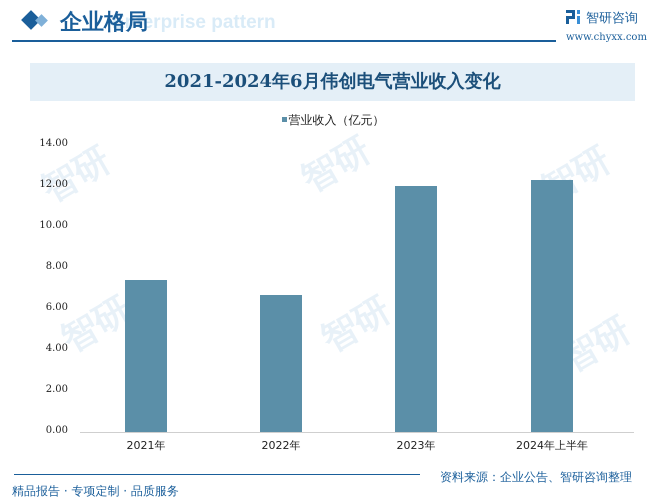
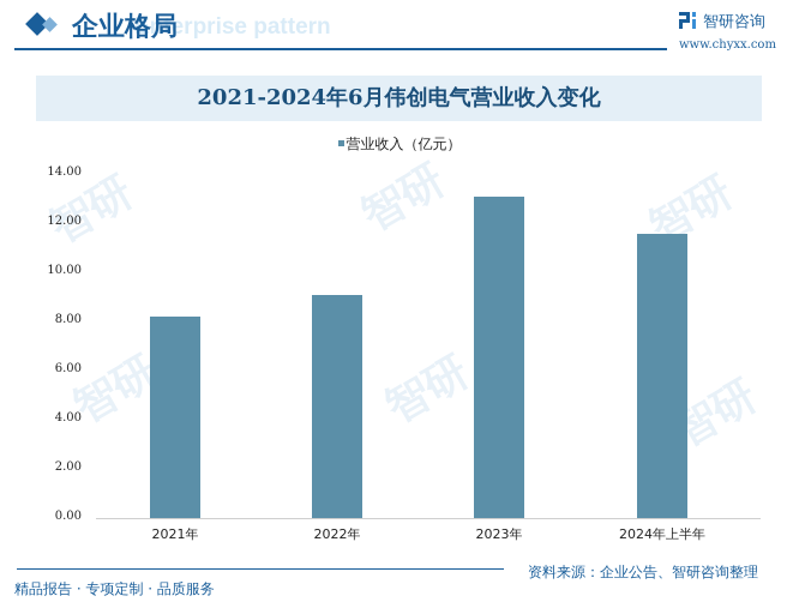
2021年: 7.4 -> 8.2
2022年: 6.7 -> 9.1
2023年: 12.0 -> 13.1
2024年上半年: 12.3 -> 11.6
